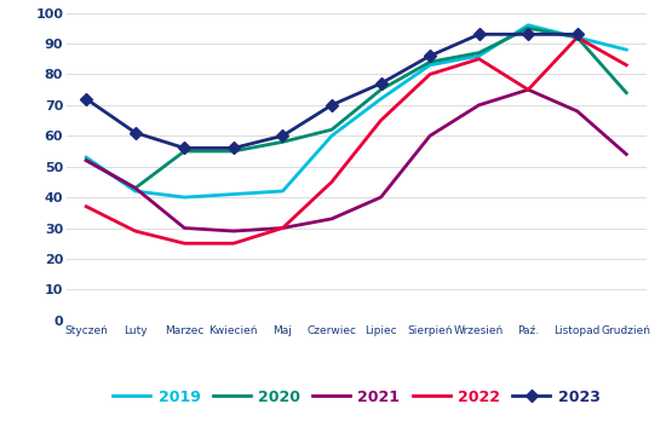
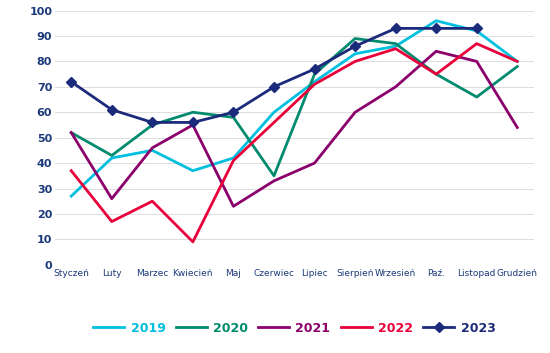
2019/Styczeń: 53 -> 27
2021/Luty: 43 -> 26
2022/Luty: 29 -> 17
2019/Marzec: 40 -> 45
2021/Marzec: 30 -> 46
2019/Kwiecień: 41 -> 37
2020/Kwiecień: 55 -> 60
2021/Kwiecień: 29 -> 55
2022/Kwiecień: 25 -> 9
2021/Maj: 30 -> 23
2022/Maj: 30 -> 41
2020/Czerwiec: 62 -> 35
2022/Czerwiec: 45 -> 56
2022/Lipiec: 65 -> 71
2020/Sierpień: 84 -> 89
2020/Paź.: 95 -> 75
2021/Paź.: 75 -> 84
2020/Listopad: 92 -> 66
2021/Listopad: 68 -> 80
2022/Listopad: 92 -> 87
2019/Grudzień: 88 -> 80
2020/Grudzień: 74 -> 78
2022/Grudzień: 83 -> 80
